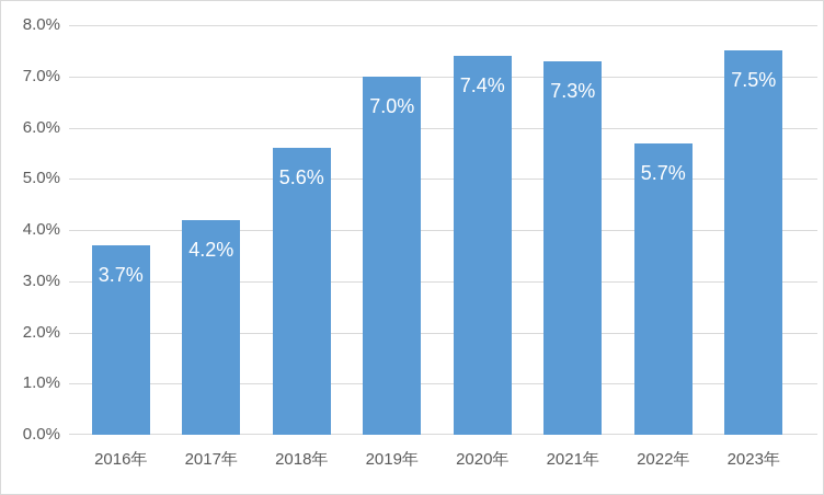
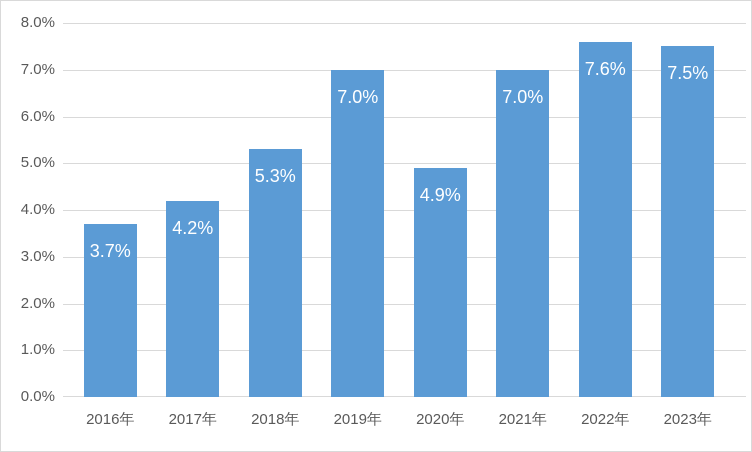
2018年: 5.6% -> 5.3%
2020年: 7.4% -> 4.9%
2021年: 7.3% -> 7.0%
2022年: 5.7% -> 7.6%
